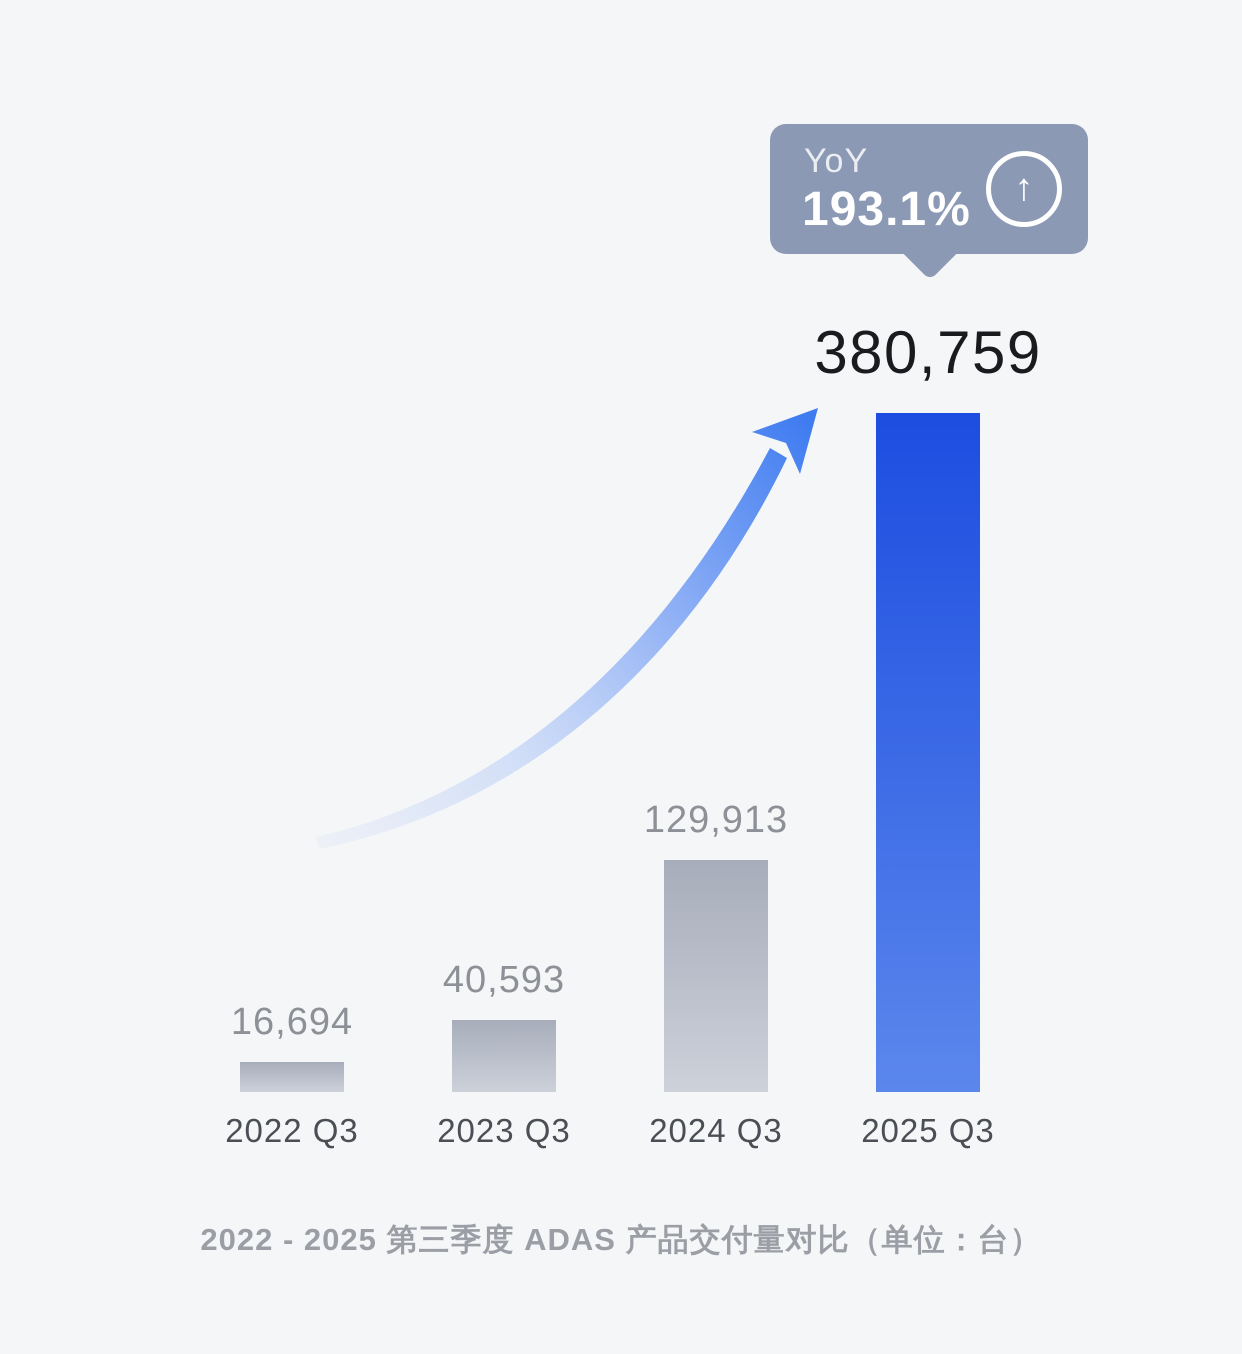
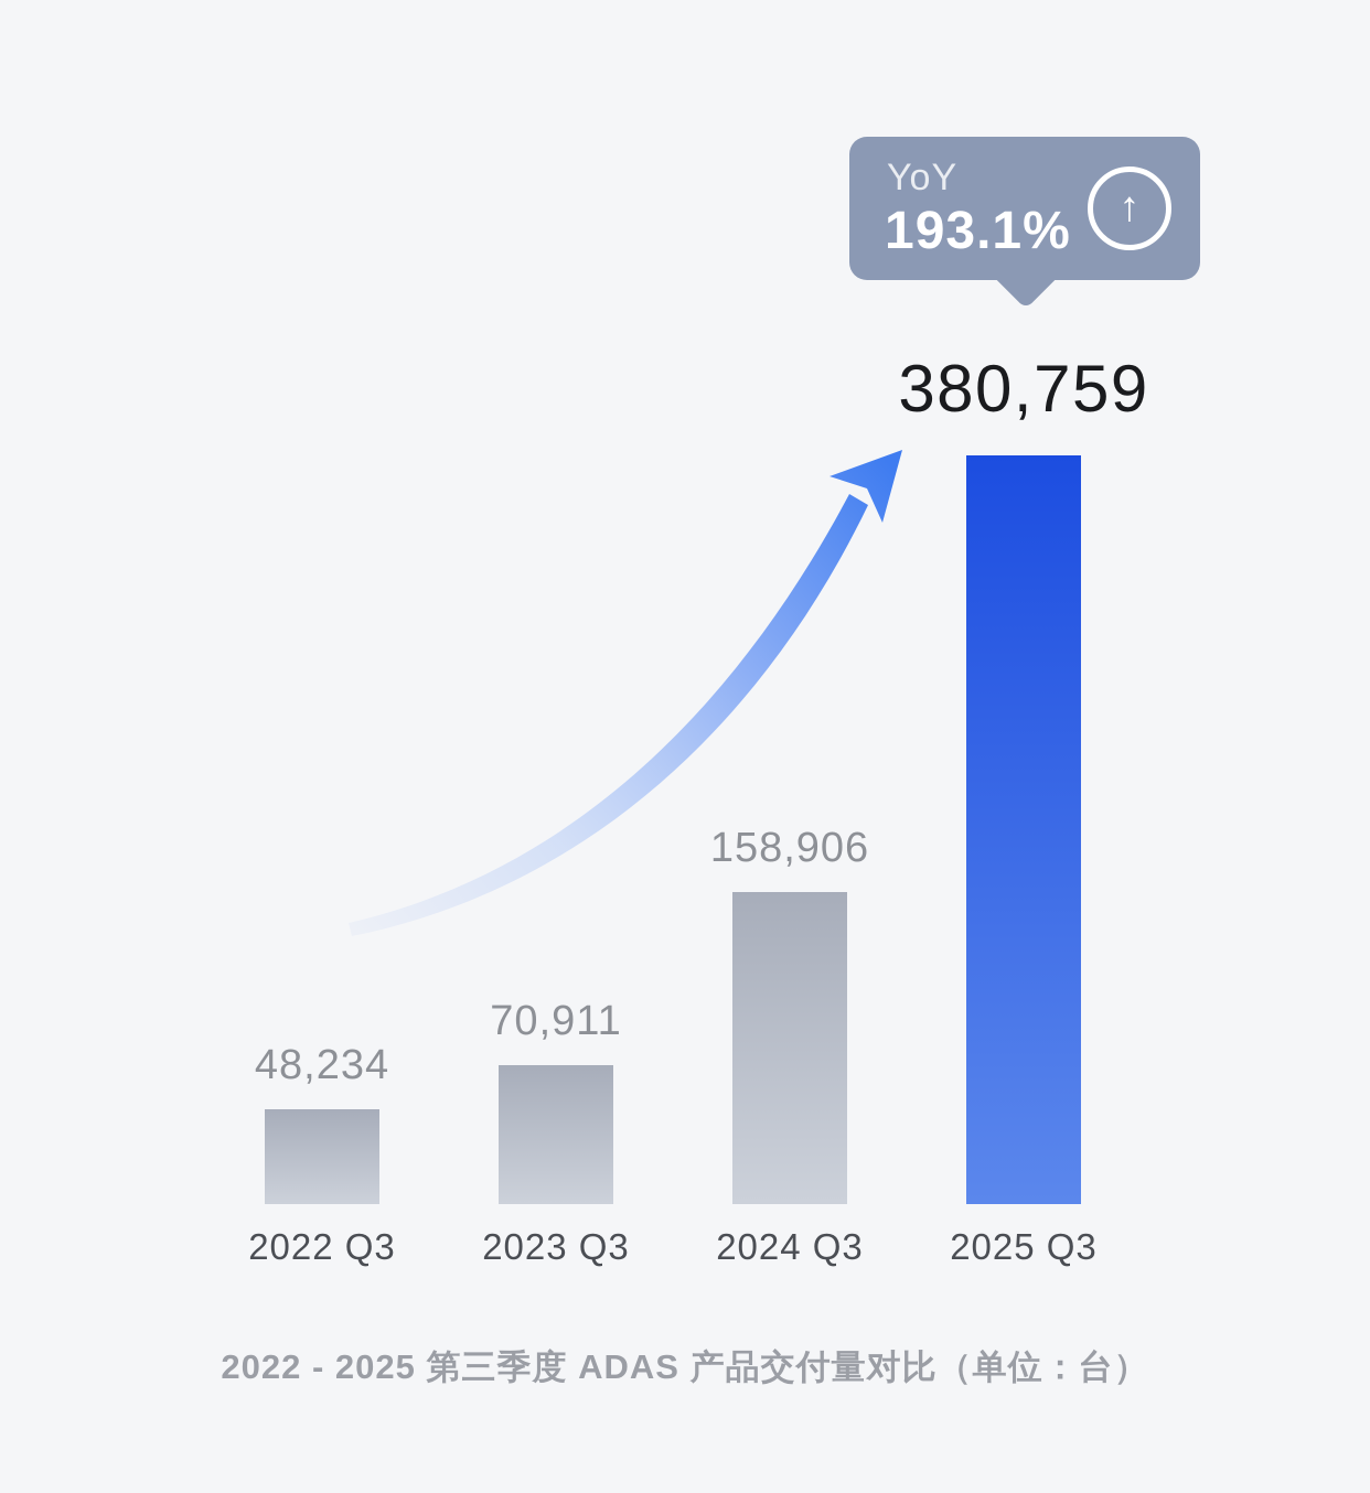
2022 Q3: 16,694 -> 48,234
2023 Q3: 40,593 -> 70,911
2024 Q3: 129,913 -> 158,906
